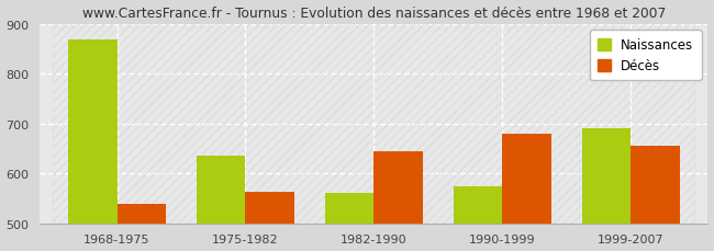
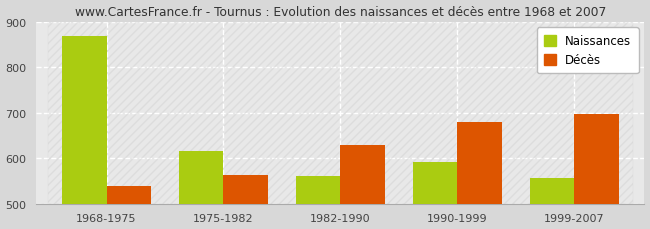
Naissances/1975-1982: 635 -> 615
Décès/1982-1990: 645 -> 628
Naissances/1990-1999: 575 -> 592
Naissances/1999-2007: 690 -> 557
Décès/1999-2007: 655 -> 698
